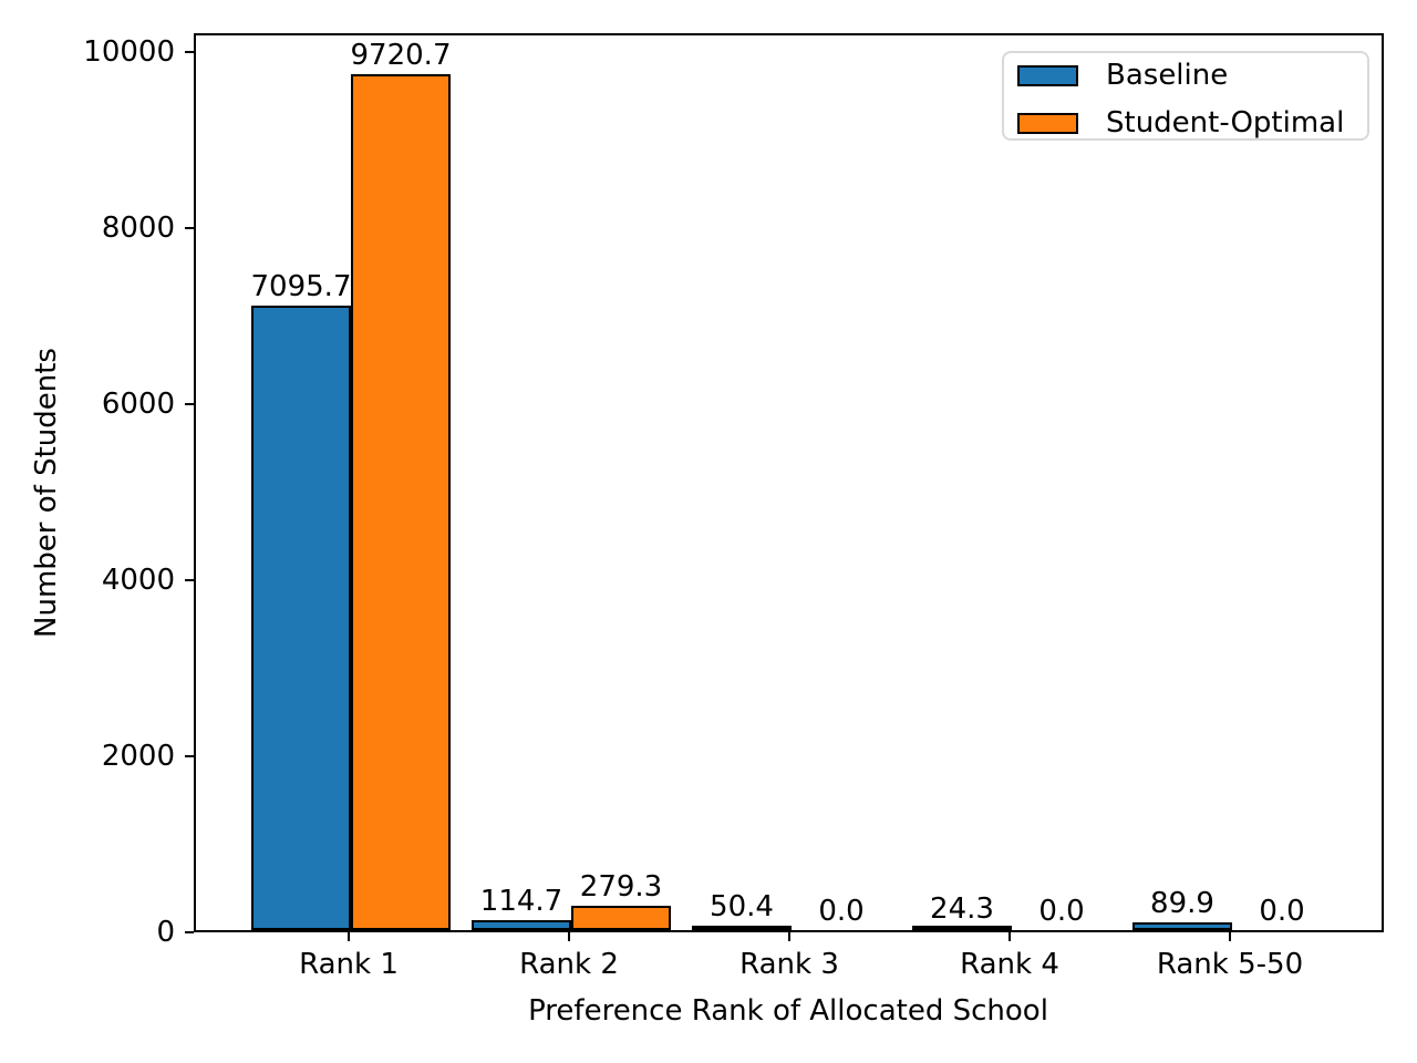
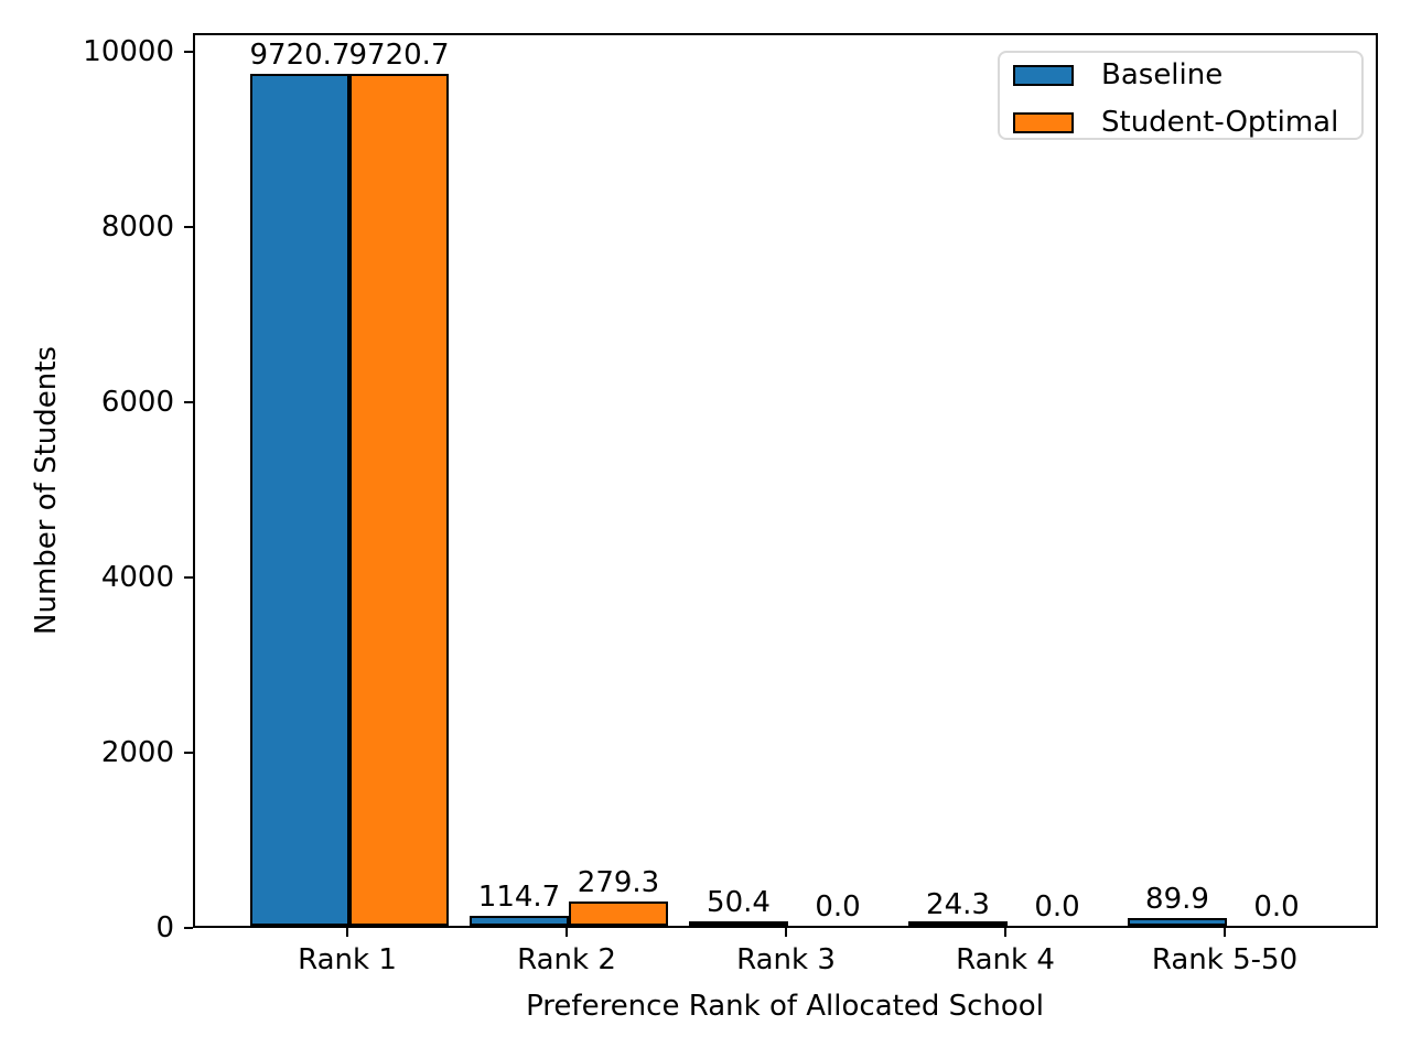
Baseline/Rank 1: 7095.7 -> 9720.7
